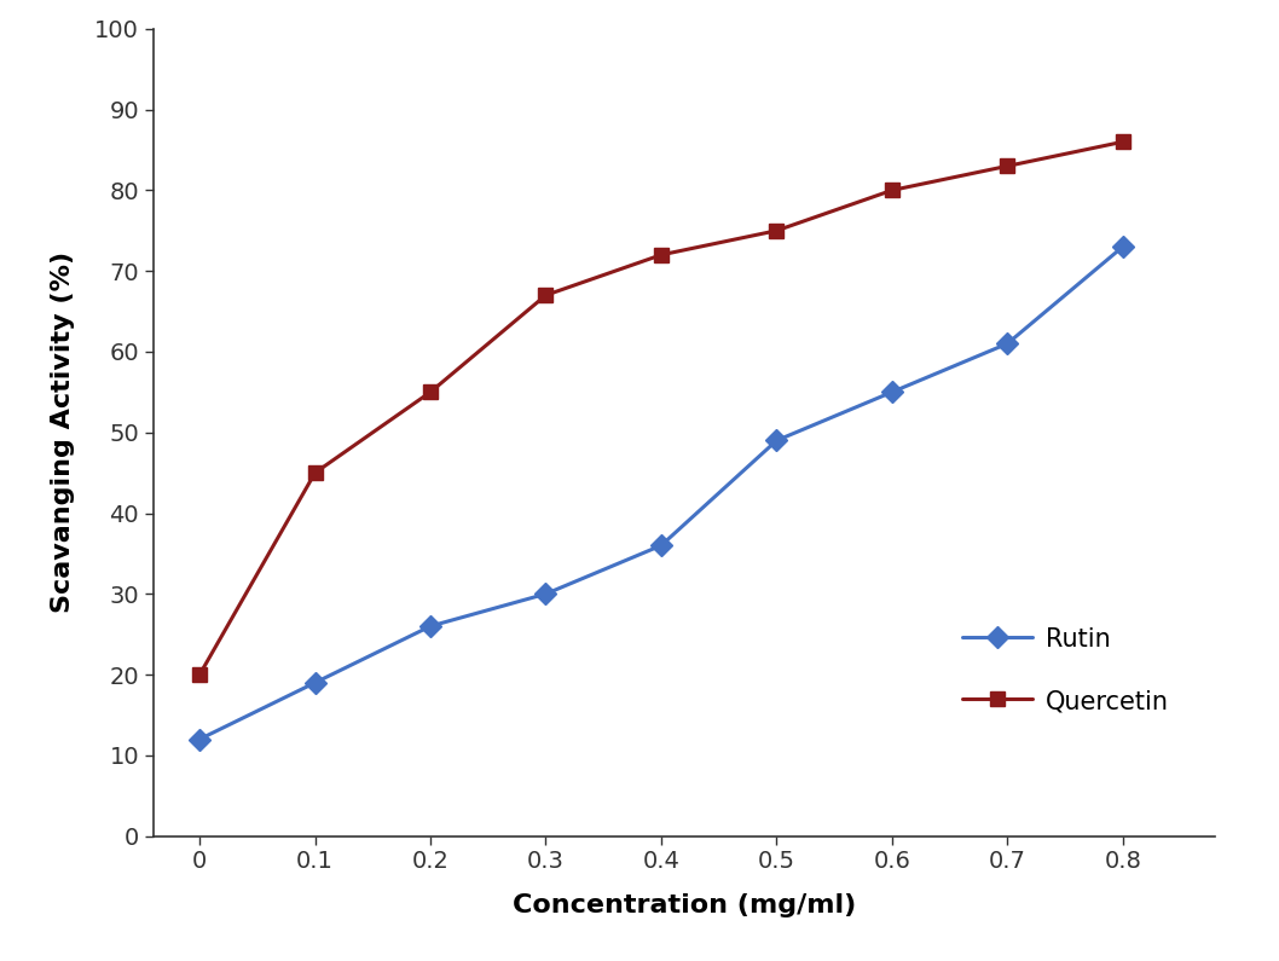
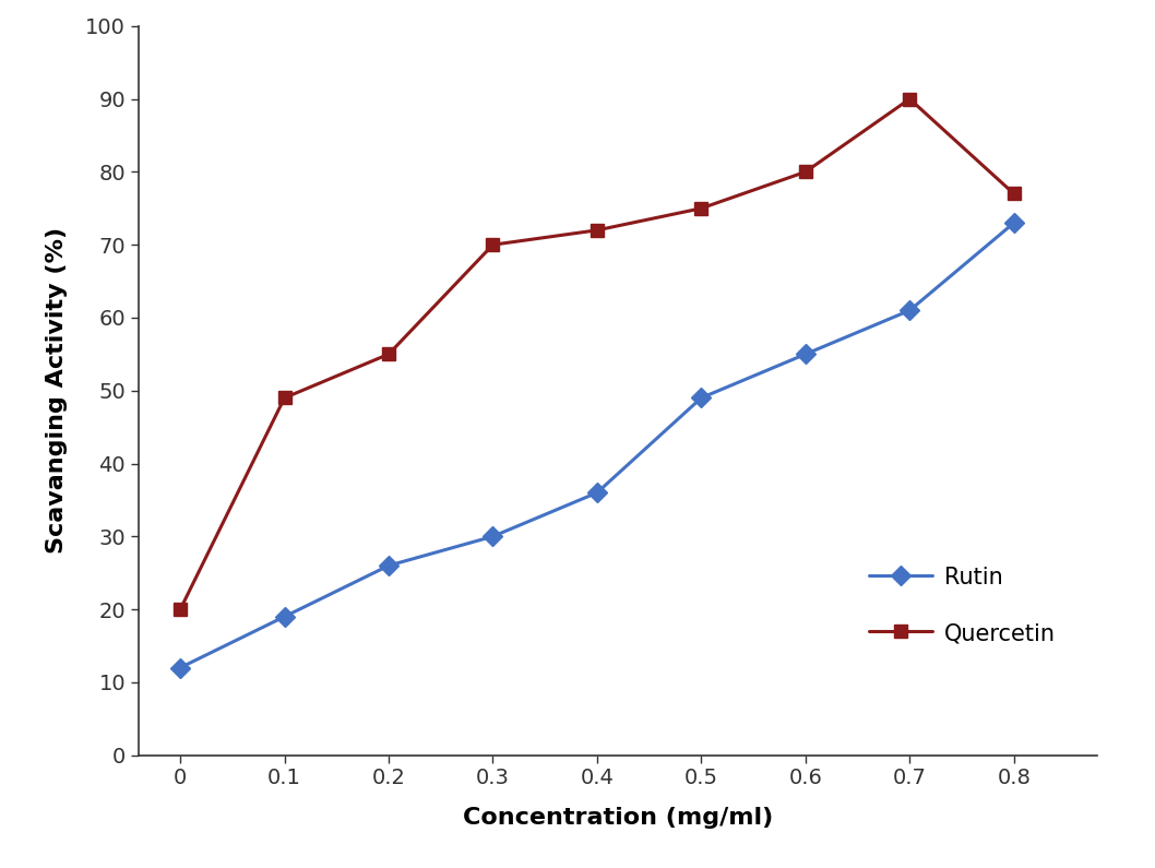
Quercetin/0.1: 45 -> 49
Quercetin/0.3: 67 -> 70
Quercetin/0.7: 83 -> 90
Quercetin/0.8: 86 -> 77
